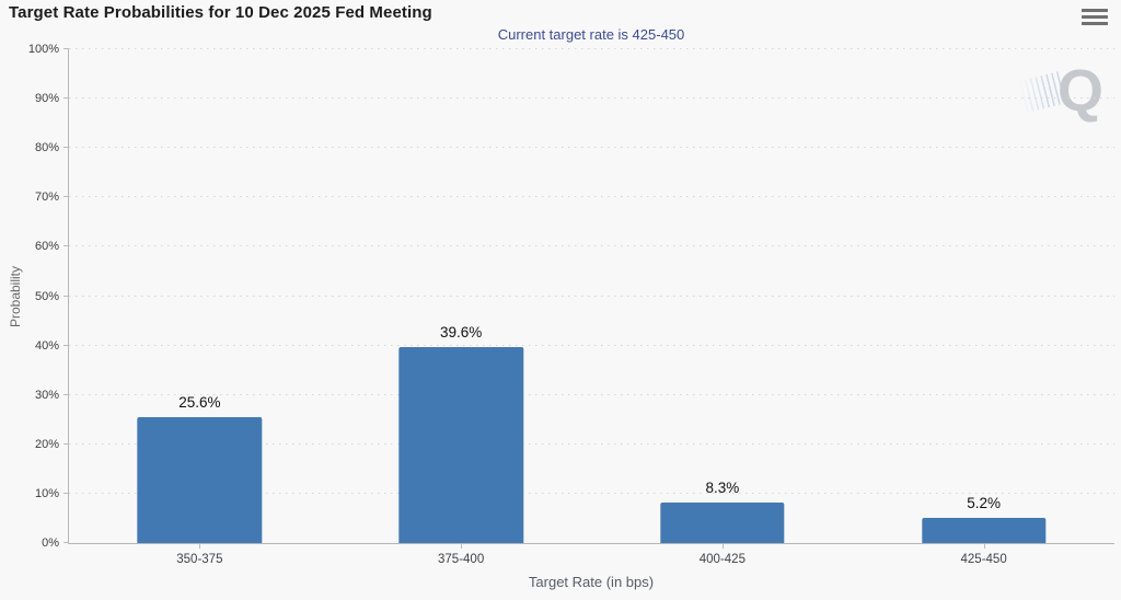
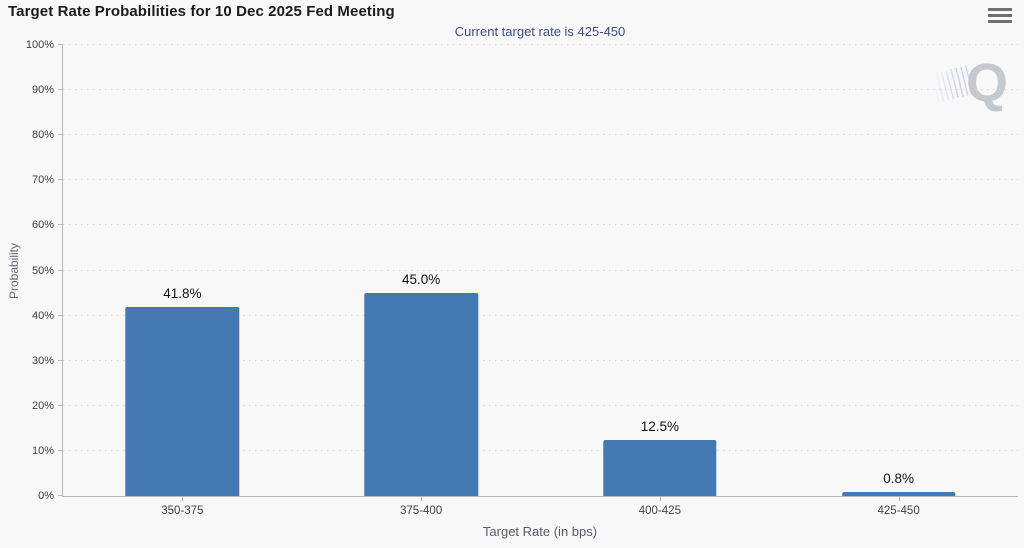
350-375: 25.6% -> 41.8%
375-400: 39.6% -> 45.0%
400-425: 8.3% -> 12.5%
425-450: 5.2% -> 0.8%
